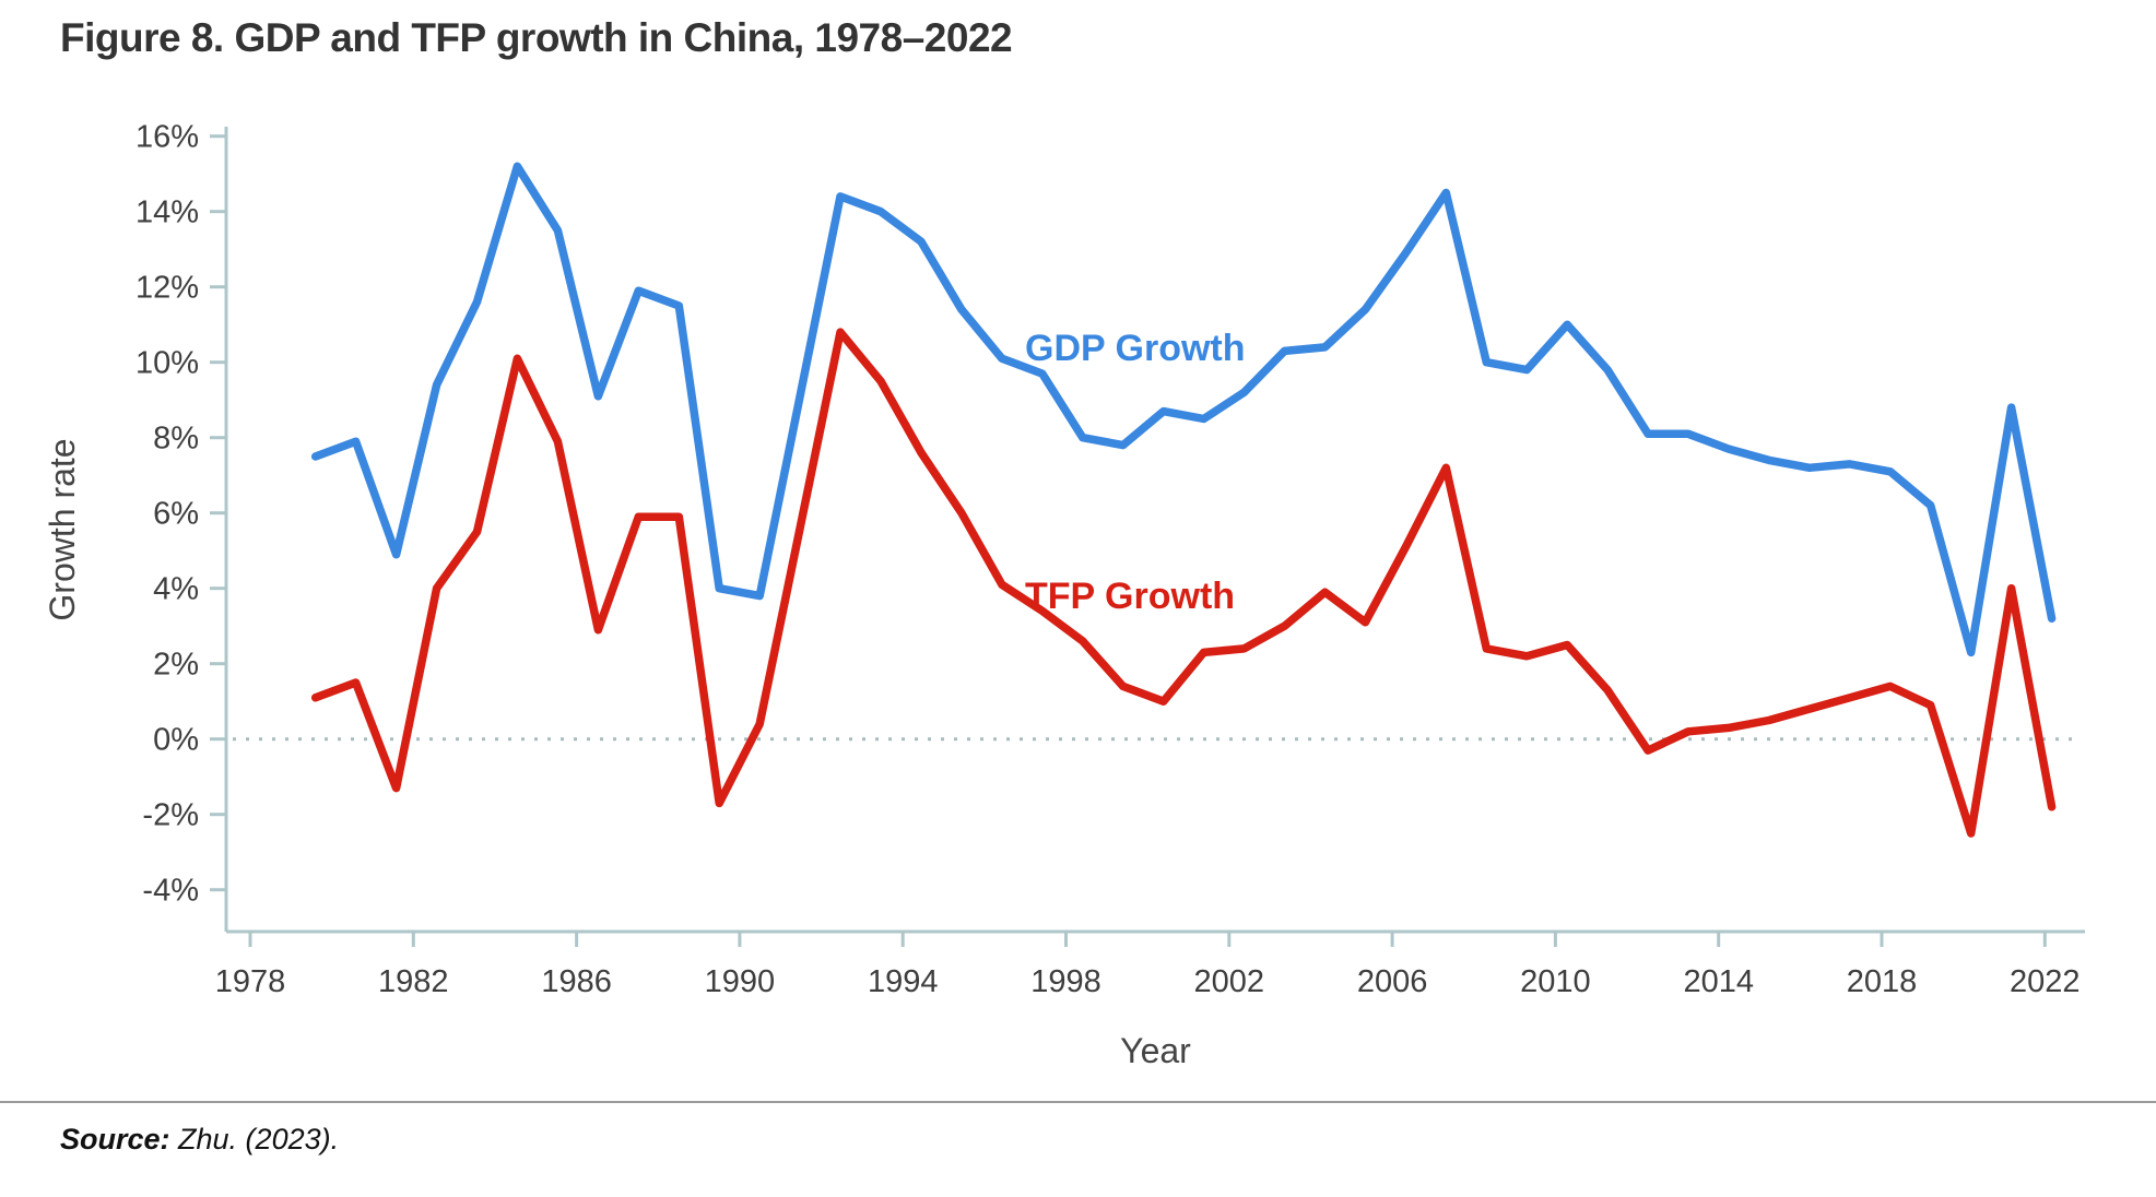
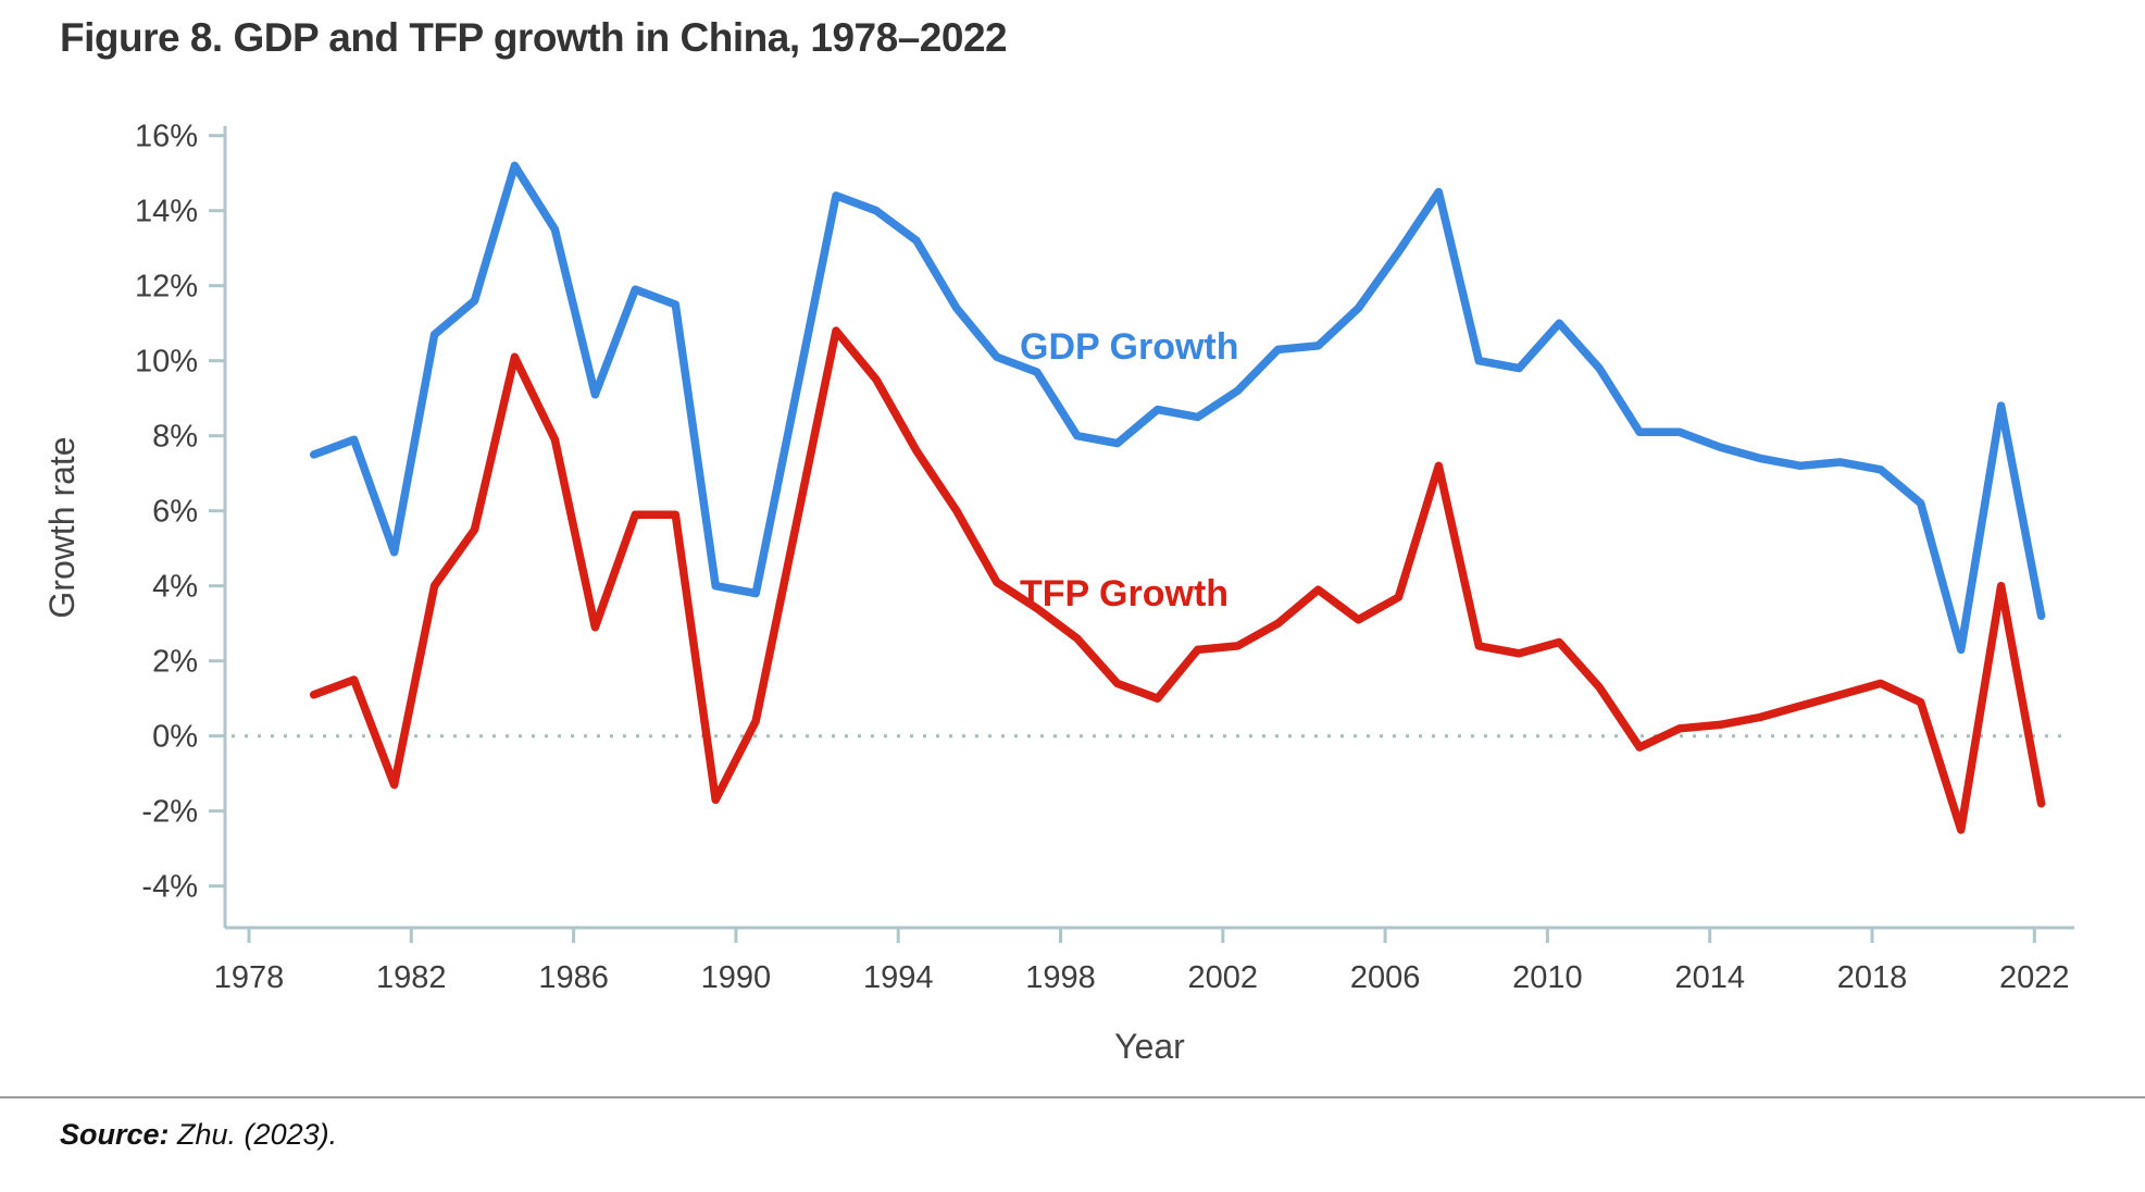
GDP Growth/1982: 9.4% -> 10.7%
TFP Growth/2006: 5.1% -> 3.7%
